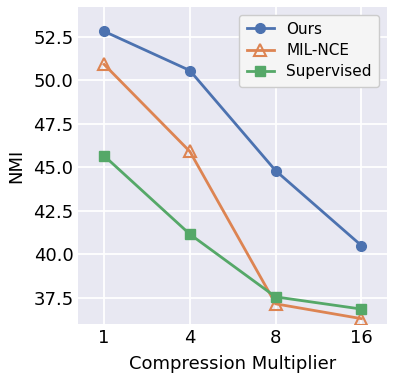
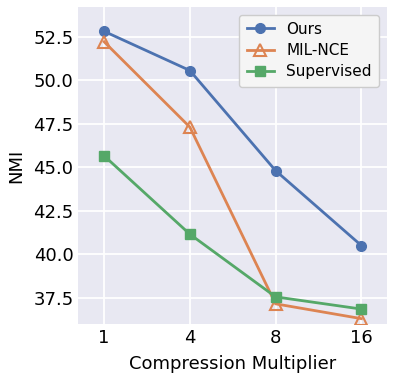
MIL-NCE/1: 50.9 -> 52.2
MIL-NCE/4: 45.9 -> 47.3
